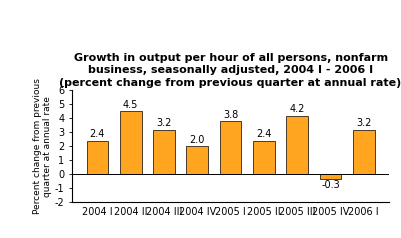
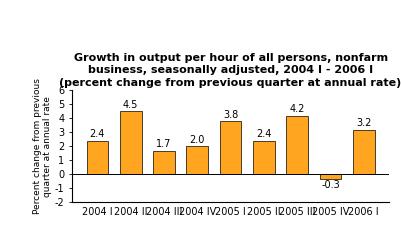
2004 III: 3.2 -> 1.7
